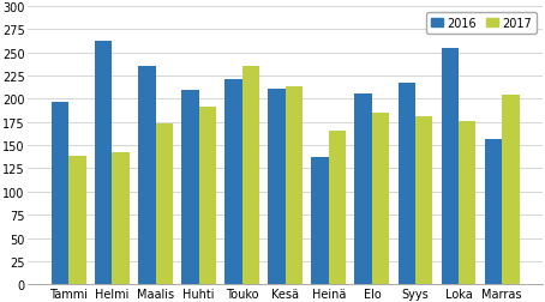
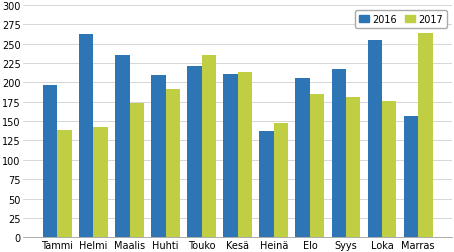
2017/Heinä: 165 -> 148
2017/Marras: 205 -> 264
